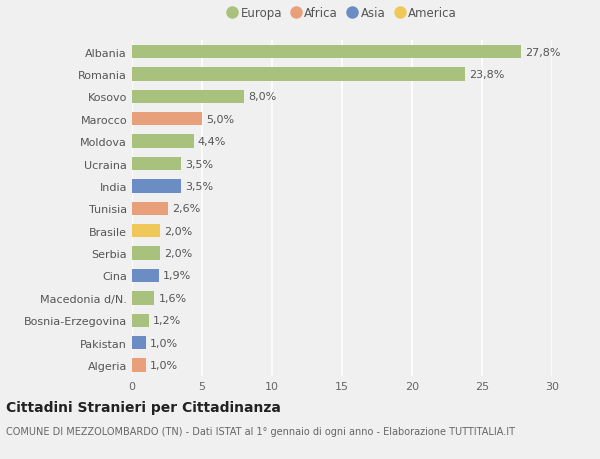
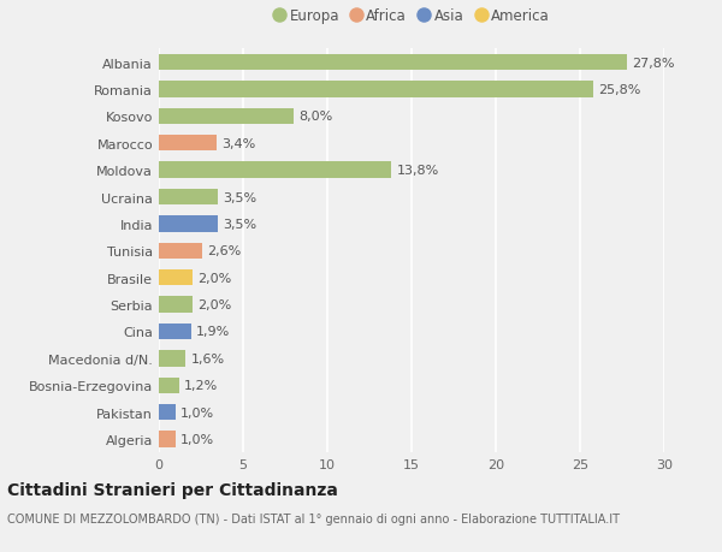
Romania: 23,8% -> 25,8%
Marocco: 5,0% -> 3,4%
Moldova: 4,4% -> 13,8%
